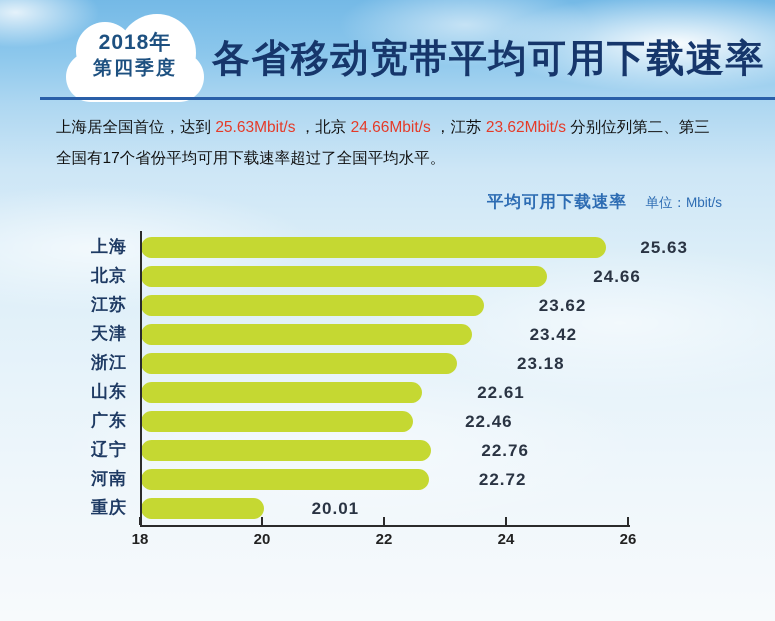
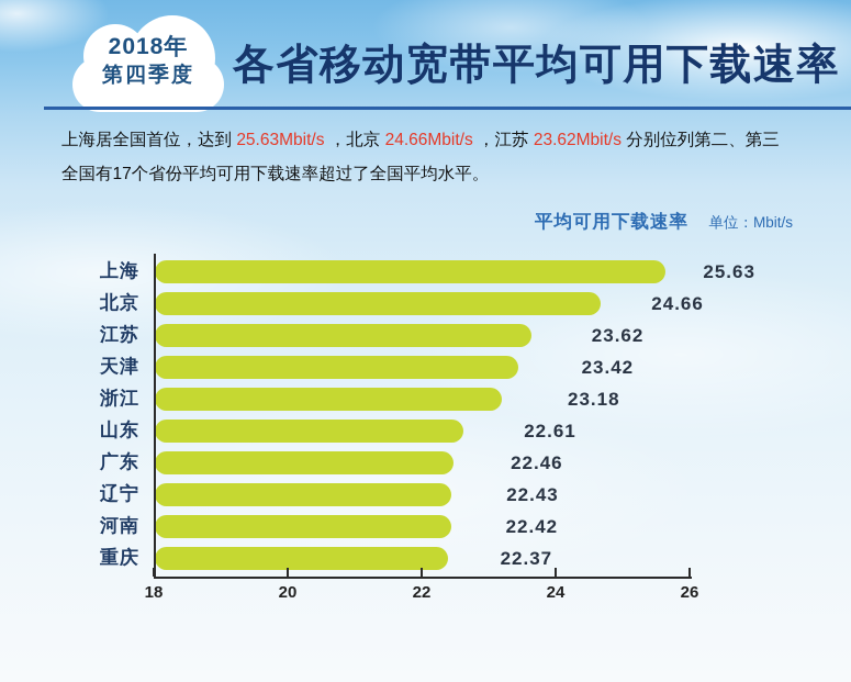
辽宁: 22.76 -> 22.43
河南: 22.72 -> 22.42
重庆: 20.01 -> 22.37
